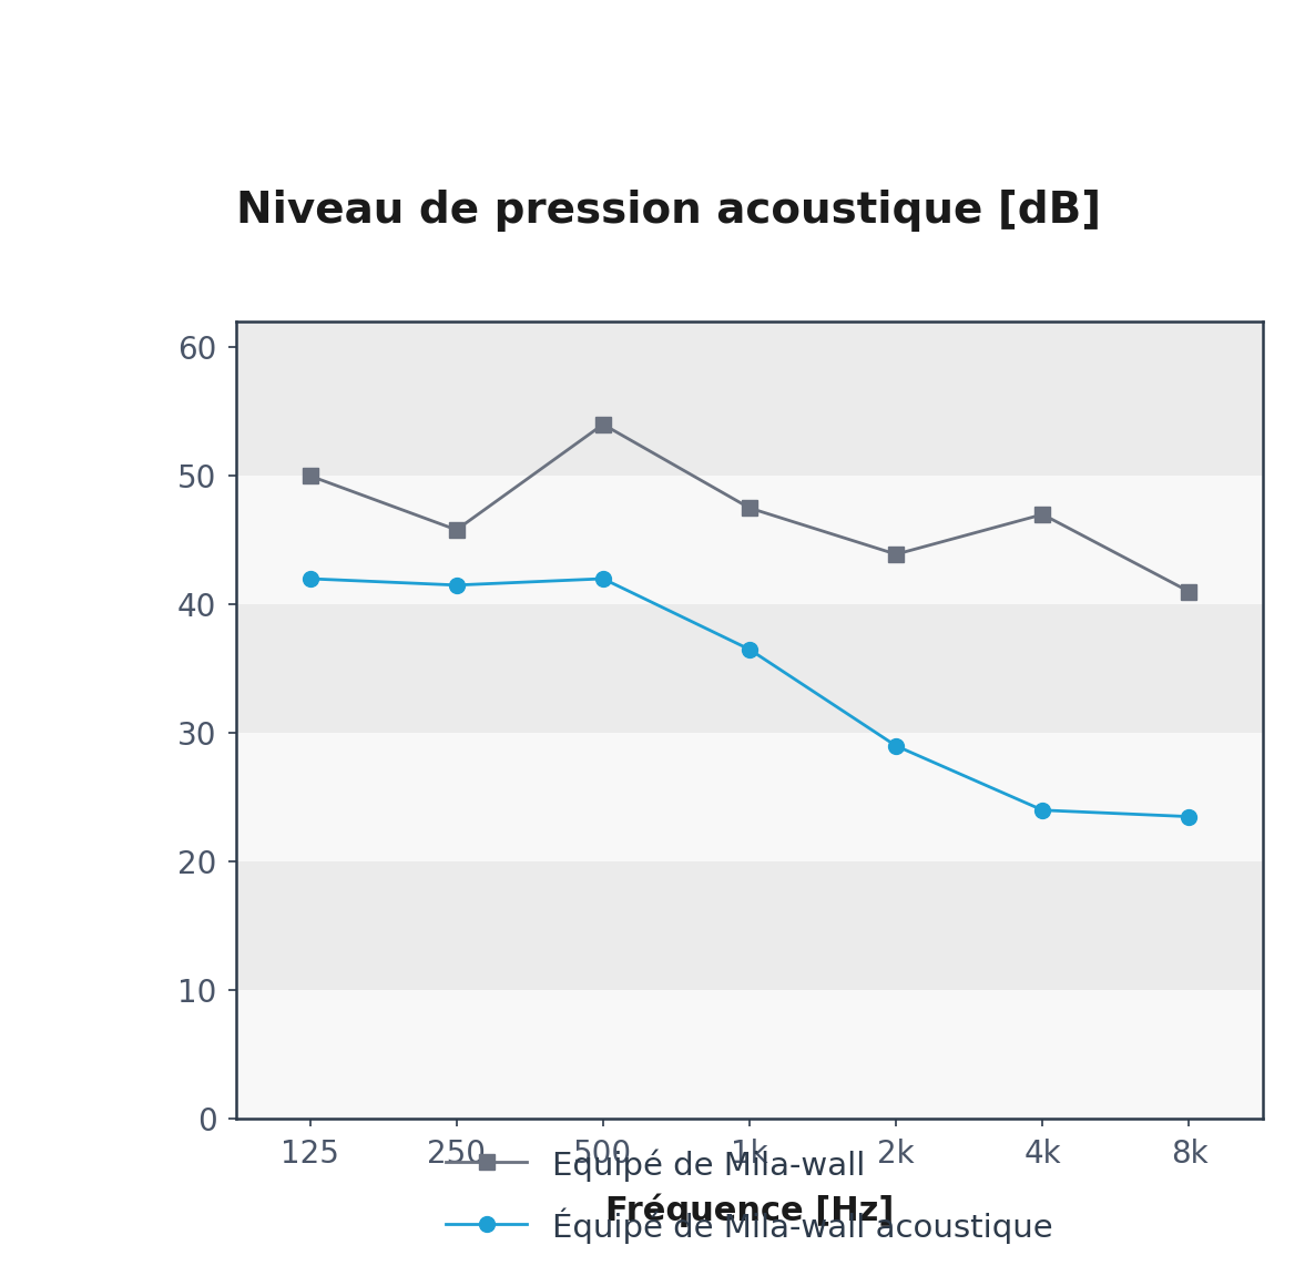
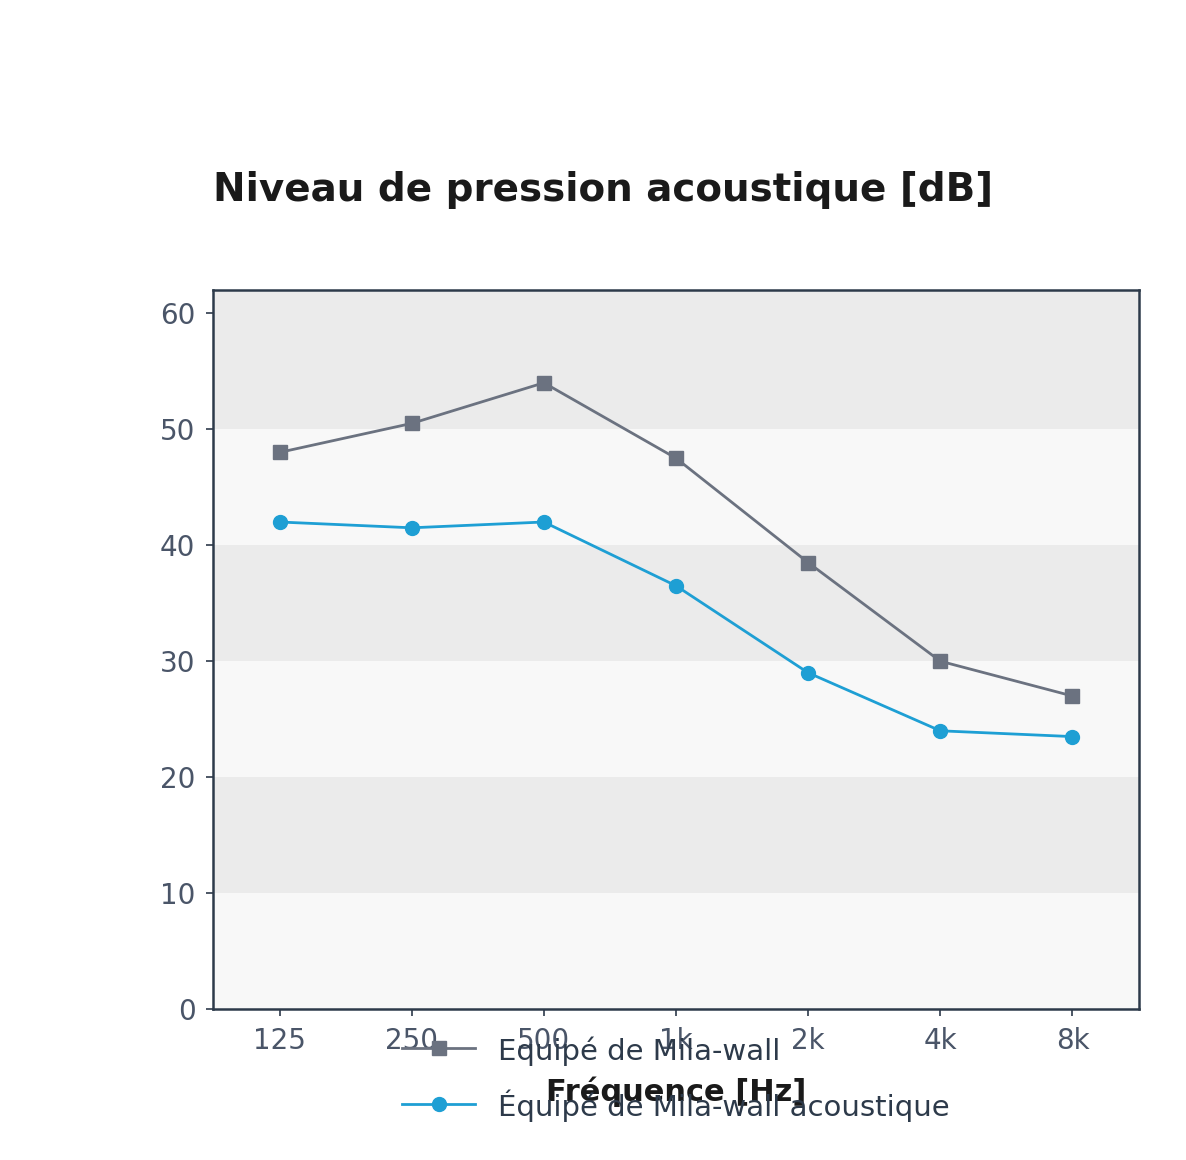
Equipé de Mila-wall/125: 50.0 -> 48.0
Equipé de Mila-wall/250: 45.8 -> 50.5
Equipé de Mila-wall/2k: 43.9 -> 38.5
Equipé de Mila-wall/4k: 47.0 -> 30.0
Equipé de Mila-wall/8k: 41.0 -> 27.0
